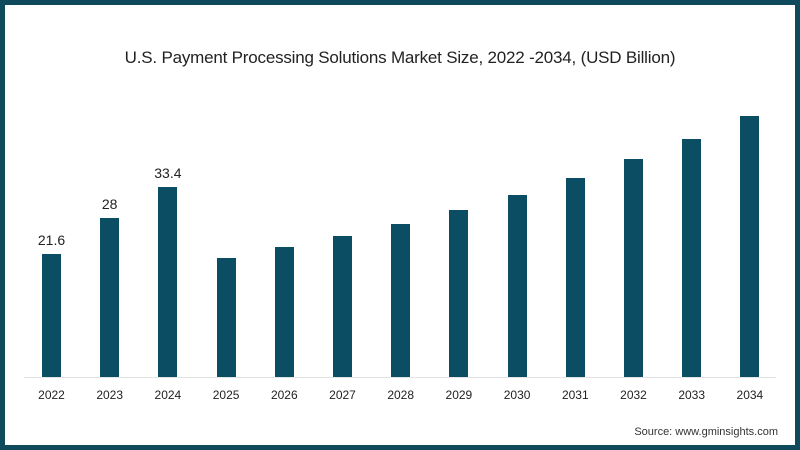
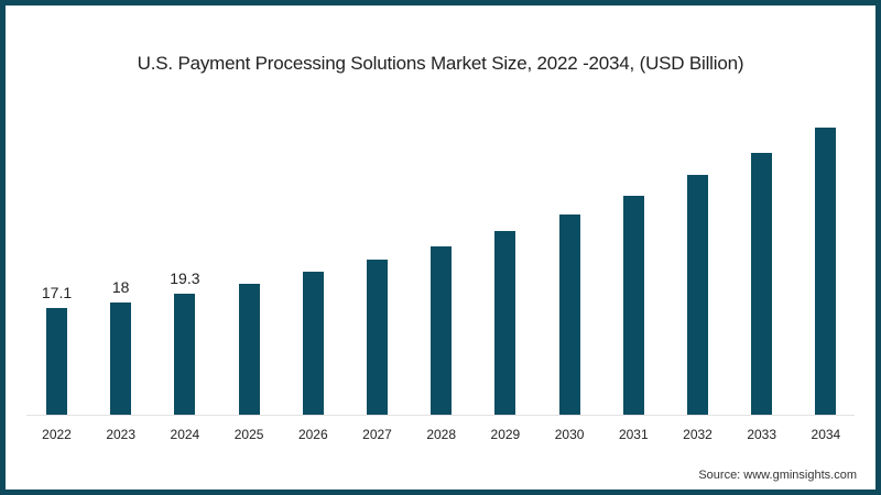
2022: 21.6 -> 17.1
2023: 28 -> 18
2024: 33.4 -> 19.3
